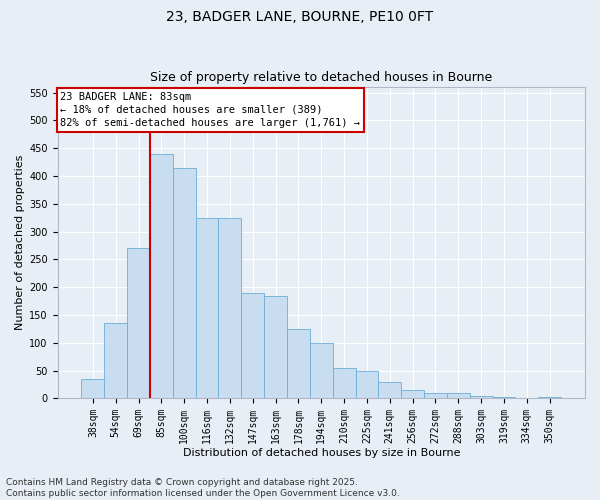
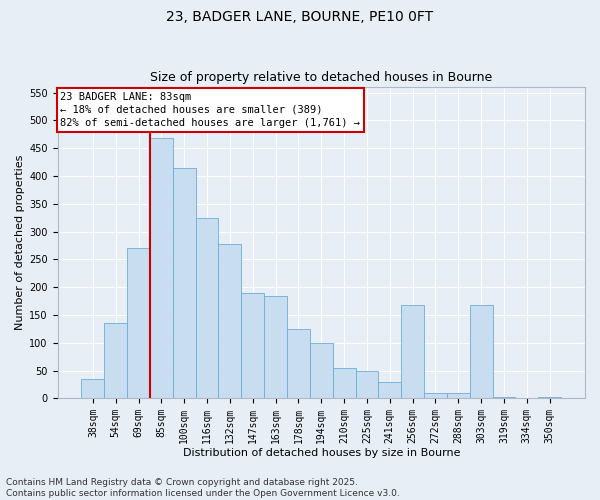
85sqm: 440 -> 468
132sqm: 325 -> 278
256sqm: 15 -> 168
303sqm: 5 -> 168
